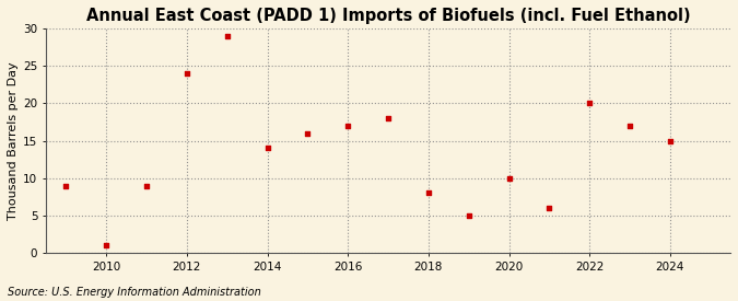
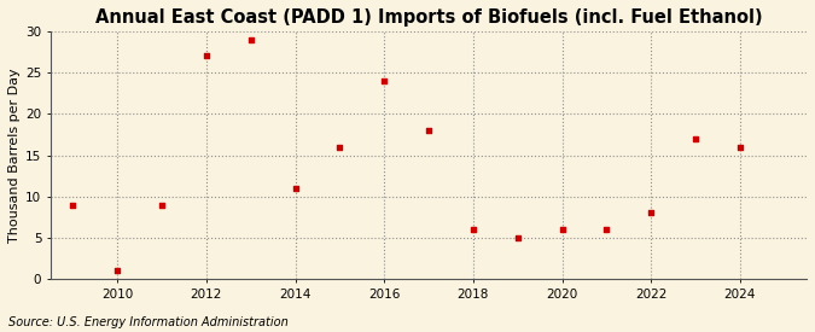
2012: 24 -> 27
2014: 14 -> 11
2016: 17 -> 24
2018: 8 -> 6
2020: 10 -> 6
2022: 20 -> 8
2024: 15 -> 16
